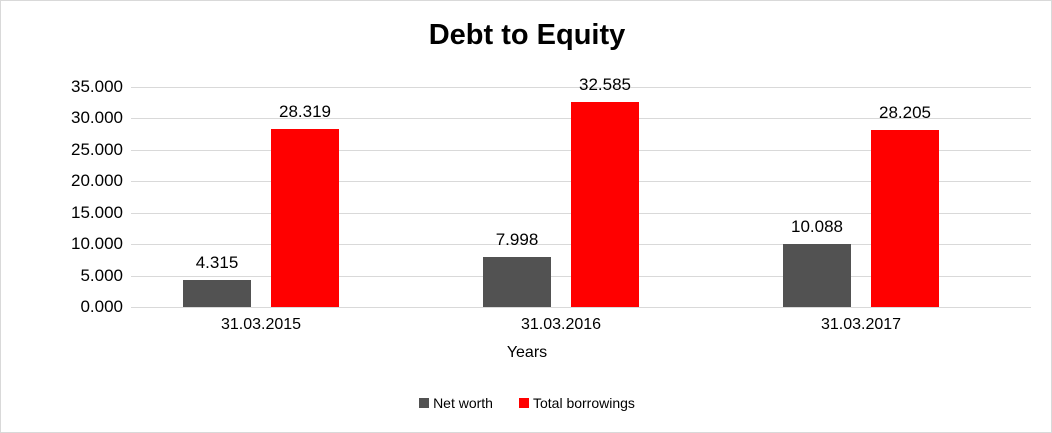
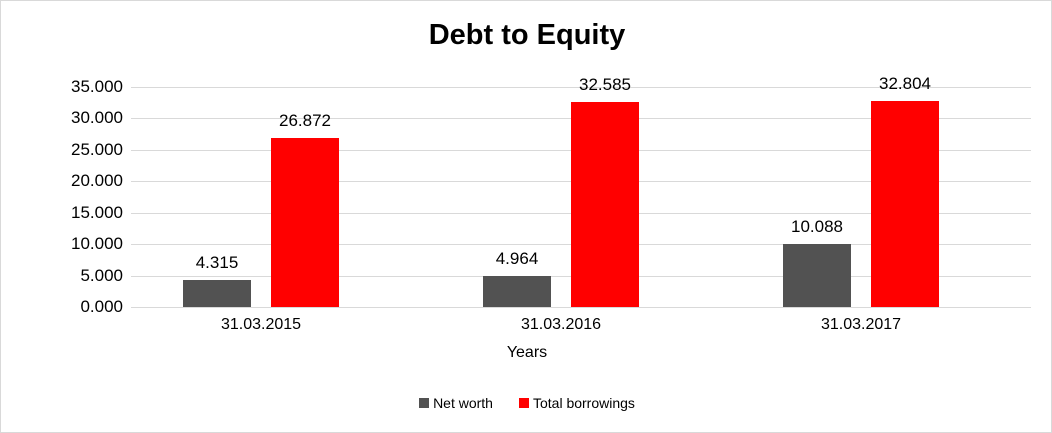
Total borrowings/31.03.2015: 28.319 -> 26.872
Net worth/31.03.2016: 7.998 -> 4.964
Total borrowings/31.03.2017: 28.205 -> 32.804
